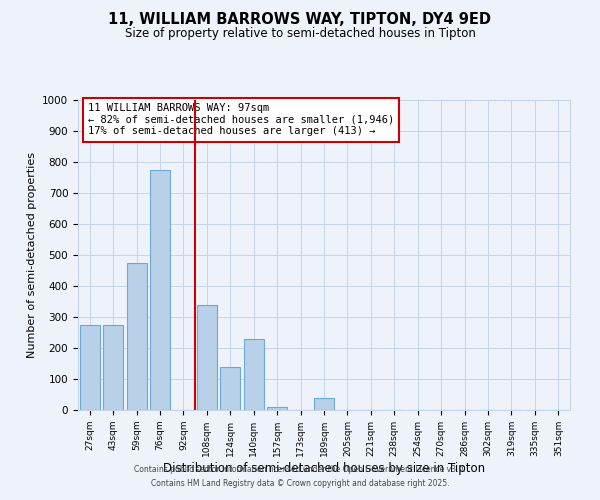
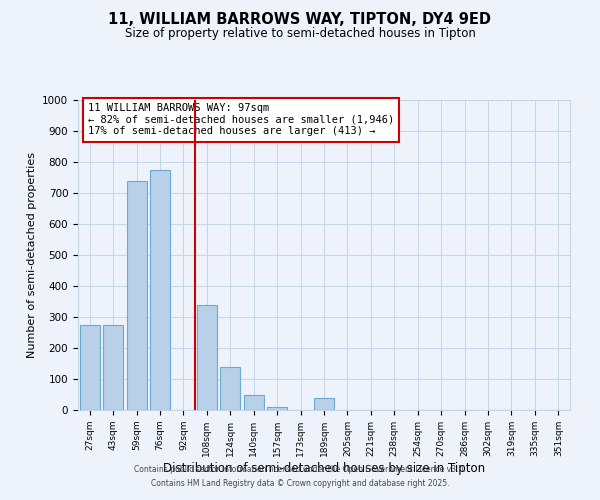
59sqm: 475 -> 740
140sqm: 230 -> 50
